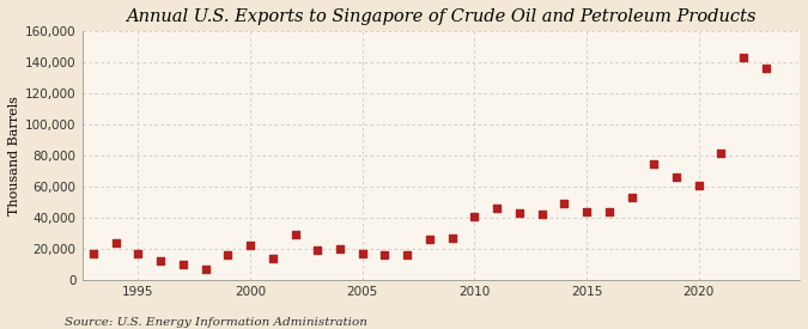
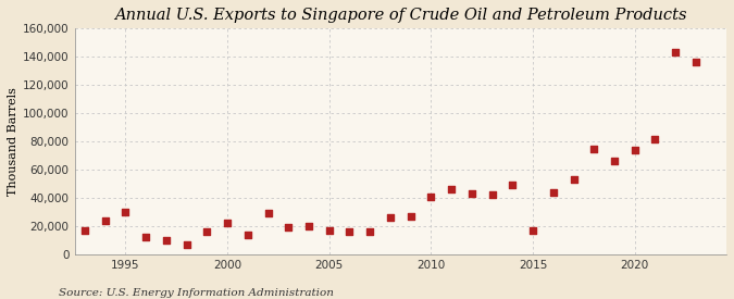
1995: 17,000 -> 30,000
2015: 44,000 -> 17,000
2020: 61,000 -> 74,000
